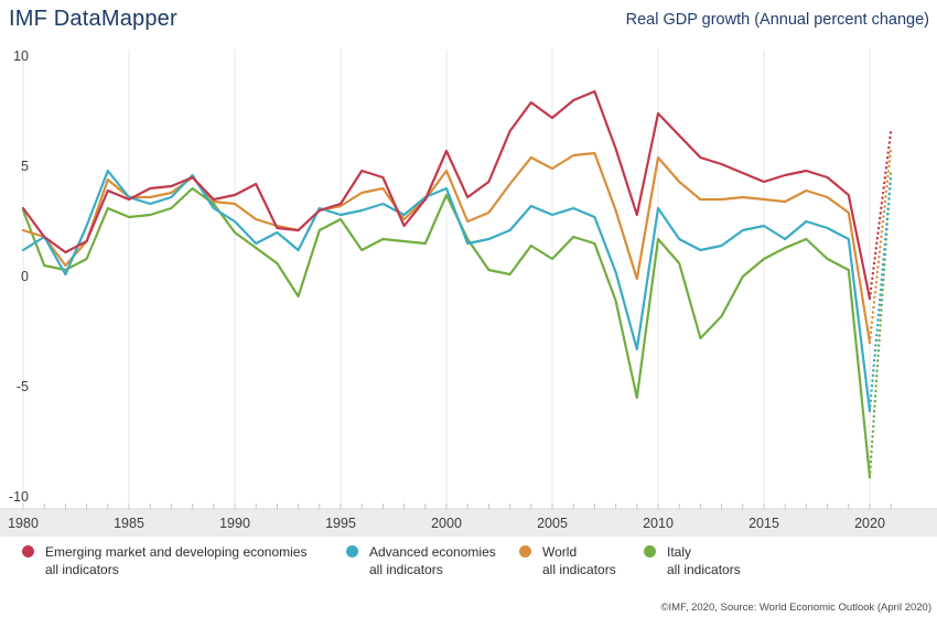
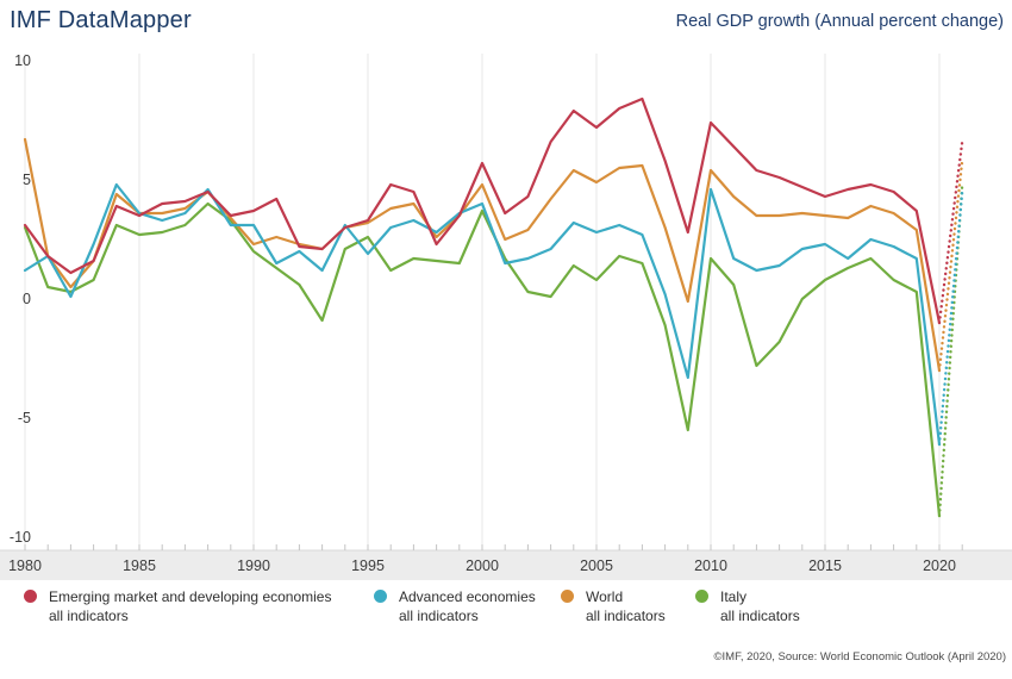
World/1980: 2.1 -> 6.7
Advanced economies/1990: 2.5 -> 3.1
World/1990: 3.3 -> 2.3
Advanced economies/1995: 2.8 -> 1.9
Advanced economies/2010: 3.1 -> 4.6
